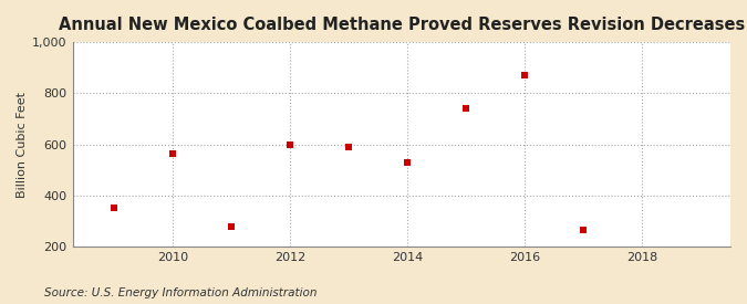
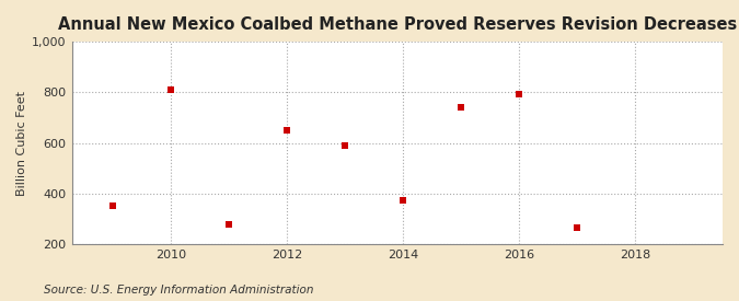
2010: 565 -> 810
2012: 600 -> 650
2014: 530 -> 375
2016: 870 -> 795
